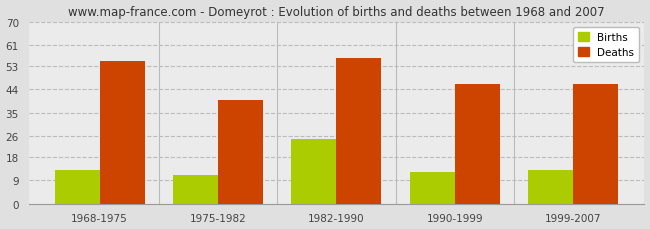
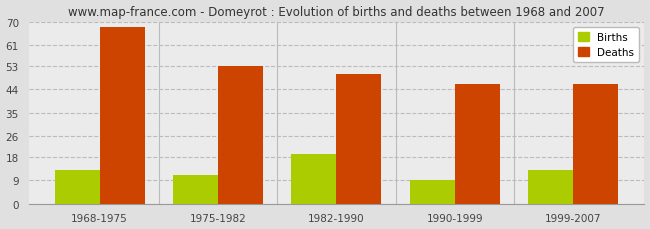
Deaths/1968-1975: 55 -> 68
Deaths/1975-1982: 40 -> 53
Births/1982-1990: 25 -> 19
Deaths/1982-1990: 56 -> 50
Births/1990-1999: 12 -> 9
